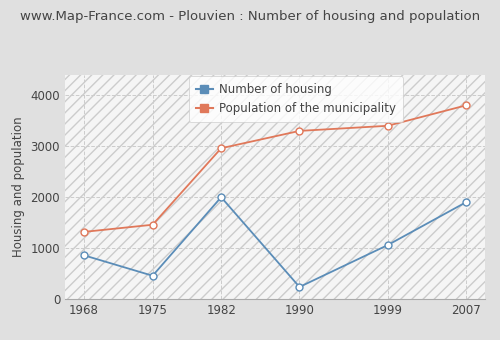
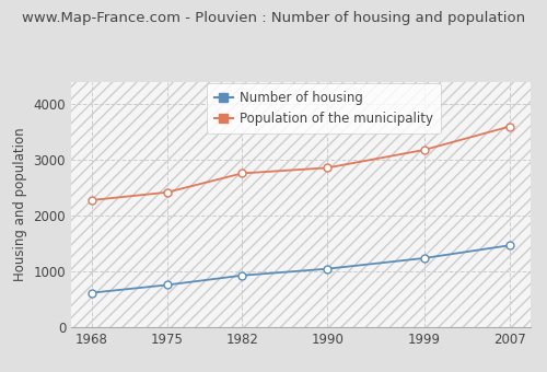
Number of housing/1968: 860 -> 620
Population of the municipality/1968: 1320 -> 2280
Number of housing/1975: 460 -> 760
Population of the municipality/1975: 1460 -> 2420
Number of housing/1982: 2000 -> 930
Population of the municipality/1982: 2960 -> 2760
Number of housing/1990: 240 -> 1050
Population of the municipality/1990: 3300 -> 2860
Number of housing/1999: 1060 -> 1240
Population of the municipality/1999: 3400 -> 3180
Number of housing/2007: 1900 -> 1470
Population of the municipality/2007: 3800 -> 3600
